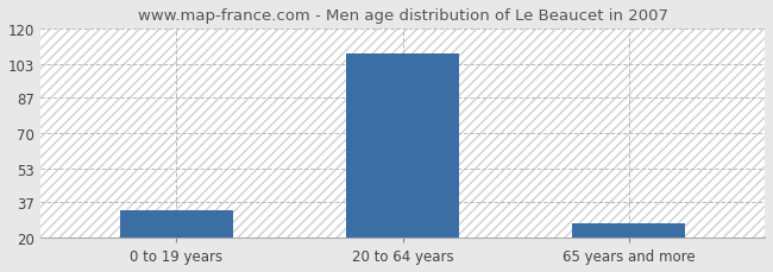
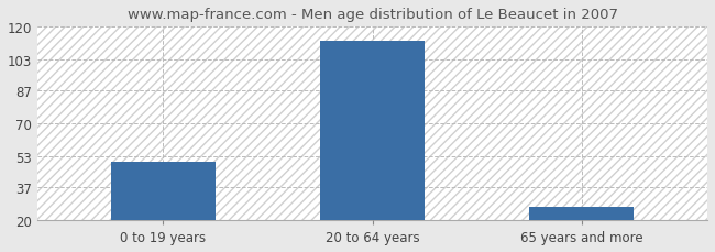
0 to 19 years: 33 -> 50
20 to 64 years: 108 -> 113
